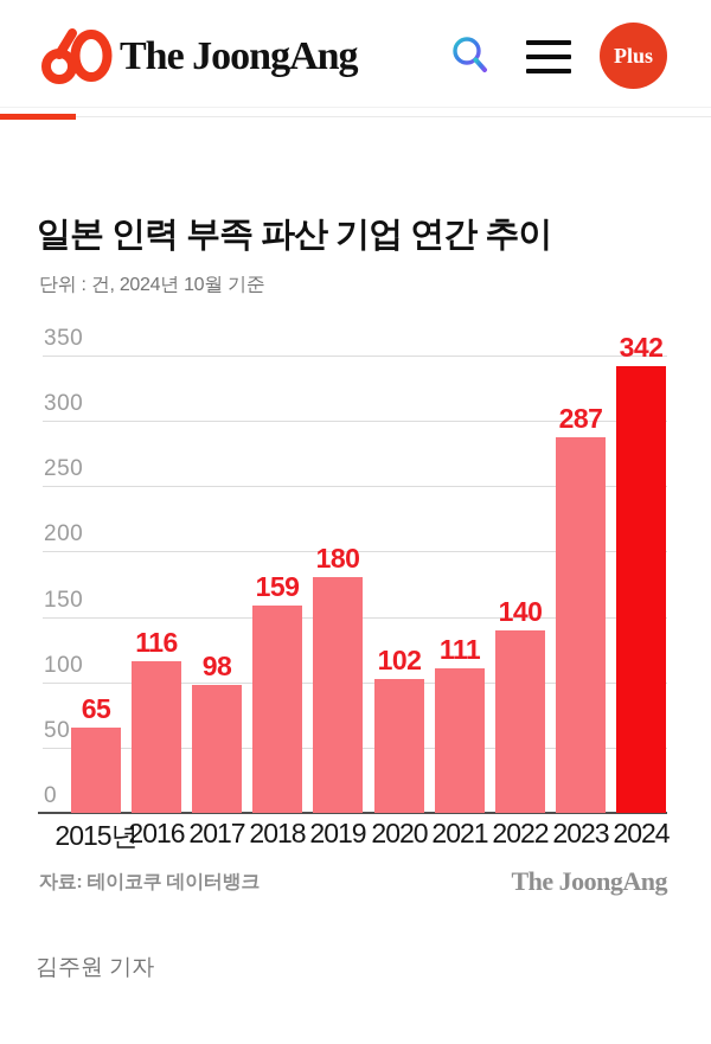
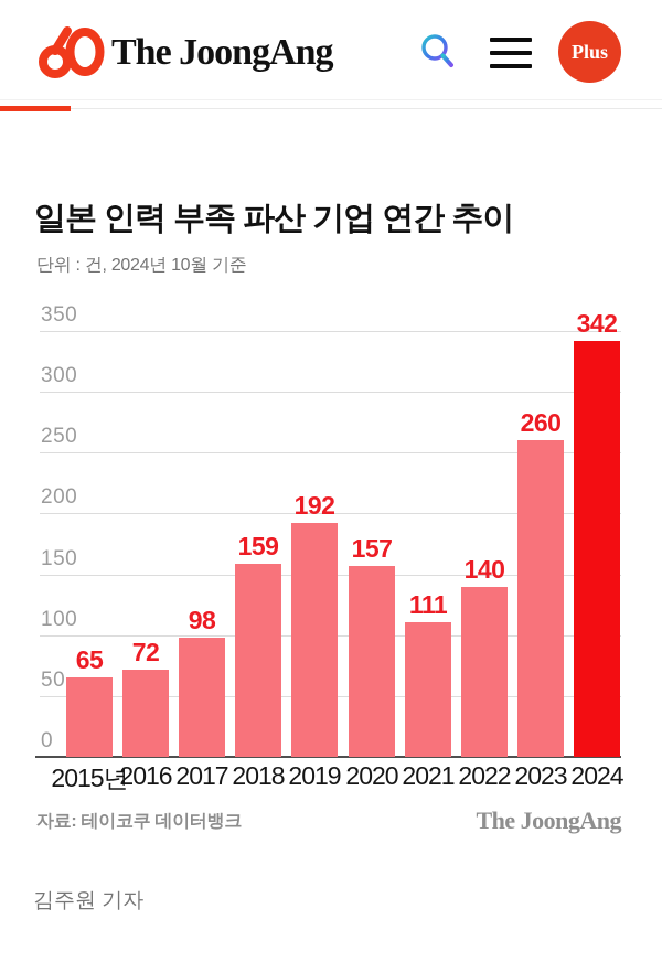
2016: 116 -> 72
2019: 180 -> 192
2020: 102 -> 157
2023: 287 -> 260
